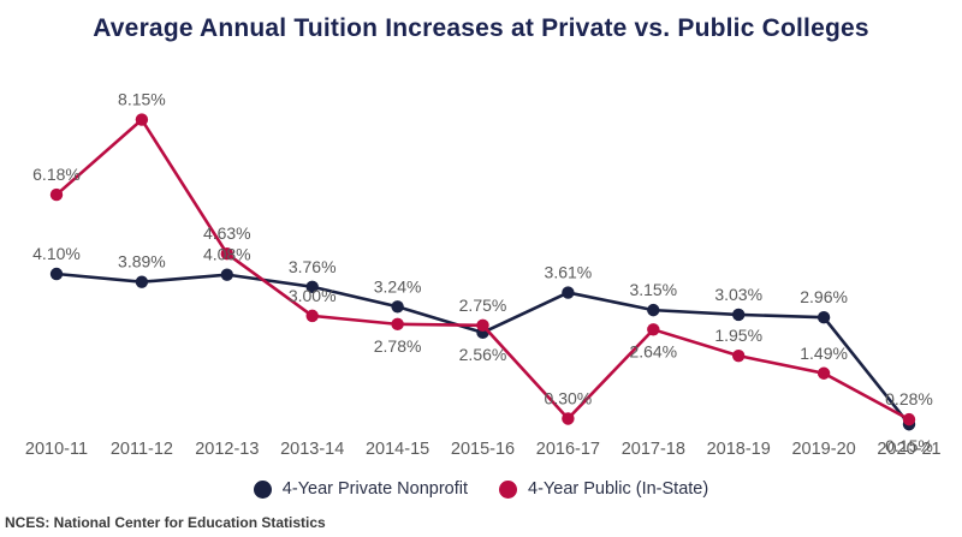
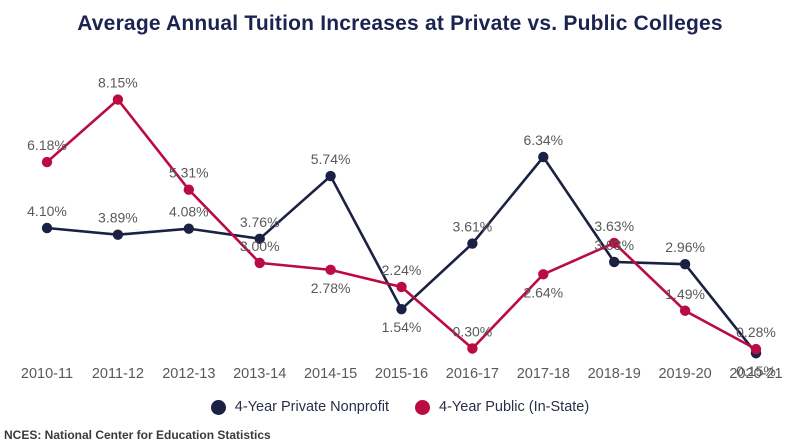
4-Year Public (In-State)/2012-13: 4.63% -> 5.31%
4-Year Private Nonprofit/2014-15: 3.24% -> 5.74%
4-Year Private Nonprofit/2015-16: 2.56% -> 1.54%
4-Year Public (In-State)/2015-16: 2.75% -> 2.24%
4-Year Private Nonprofit/2017-18: 3.15% -> 6.34%
4-Year Public (In-State)/2018-19: 1.95% -> 3.63%
